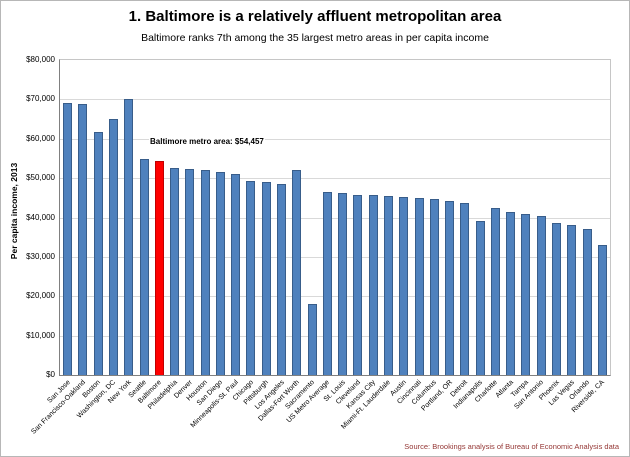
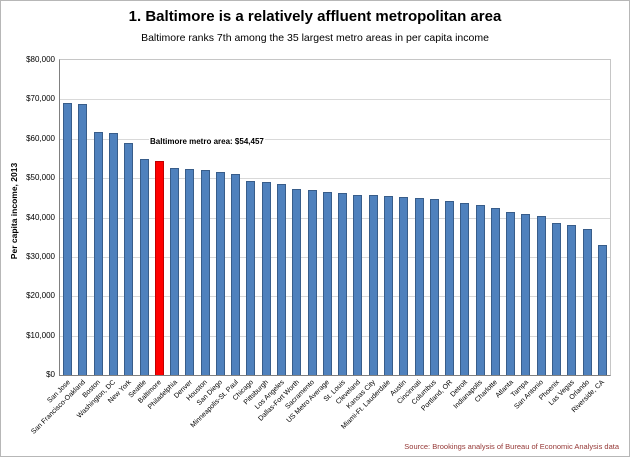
Washington, DC: $65000 -> $62000
New York: $70000 -> $59000
Dallas-Fort Worth: $52000 -> $47000
Sacramento: $18000 -> $47000
Indianapolis: $39000 -> $43000
